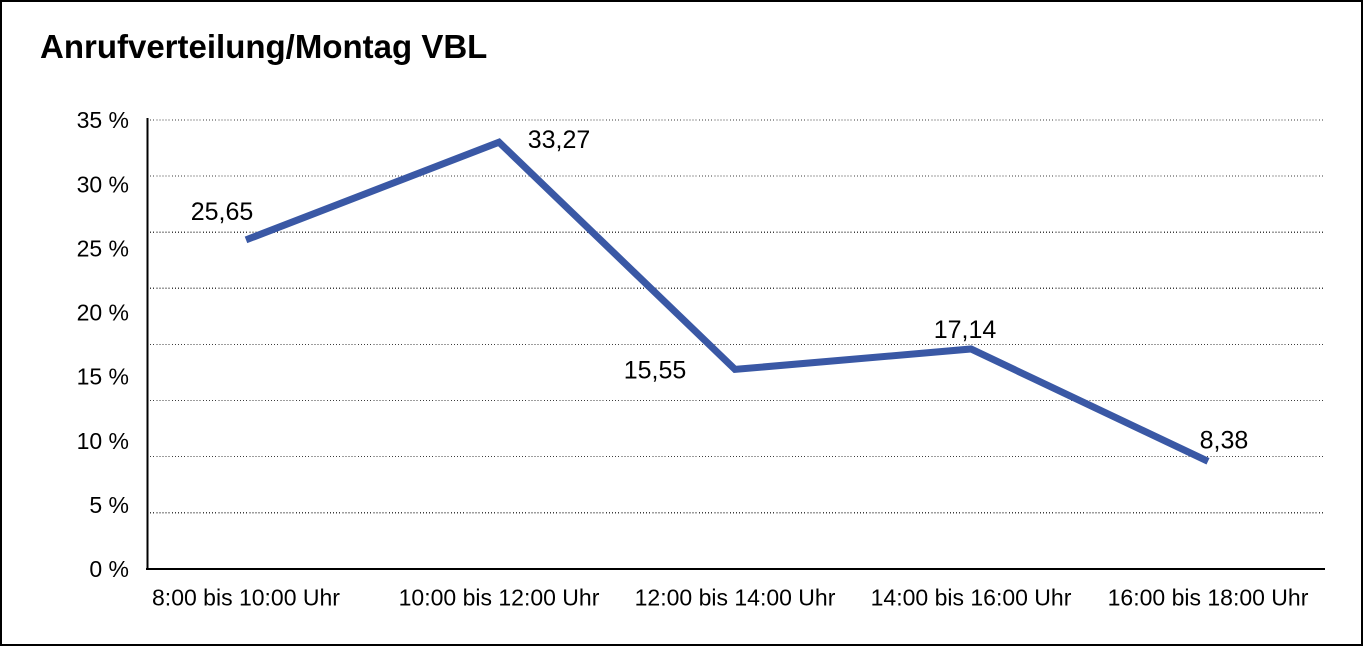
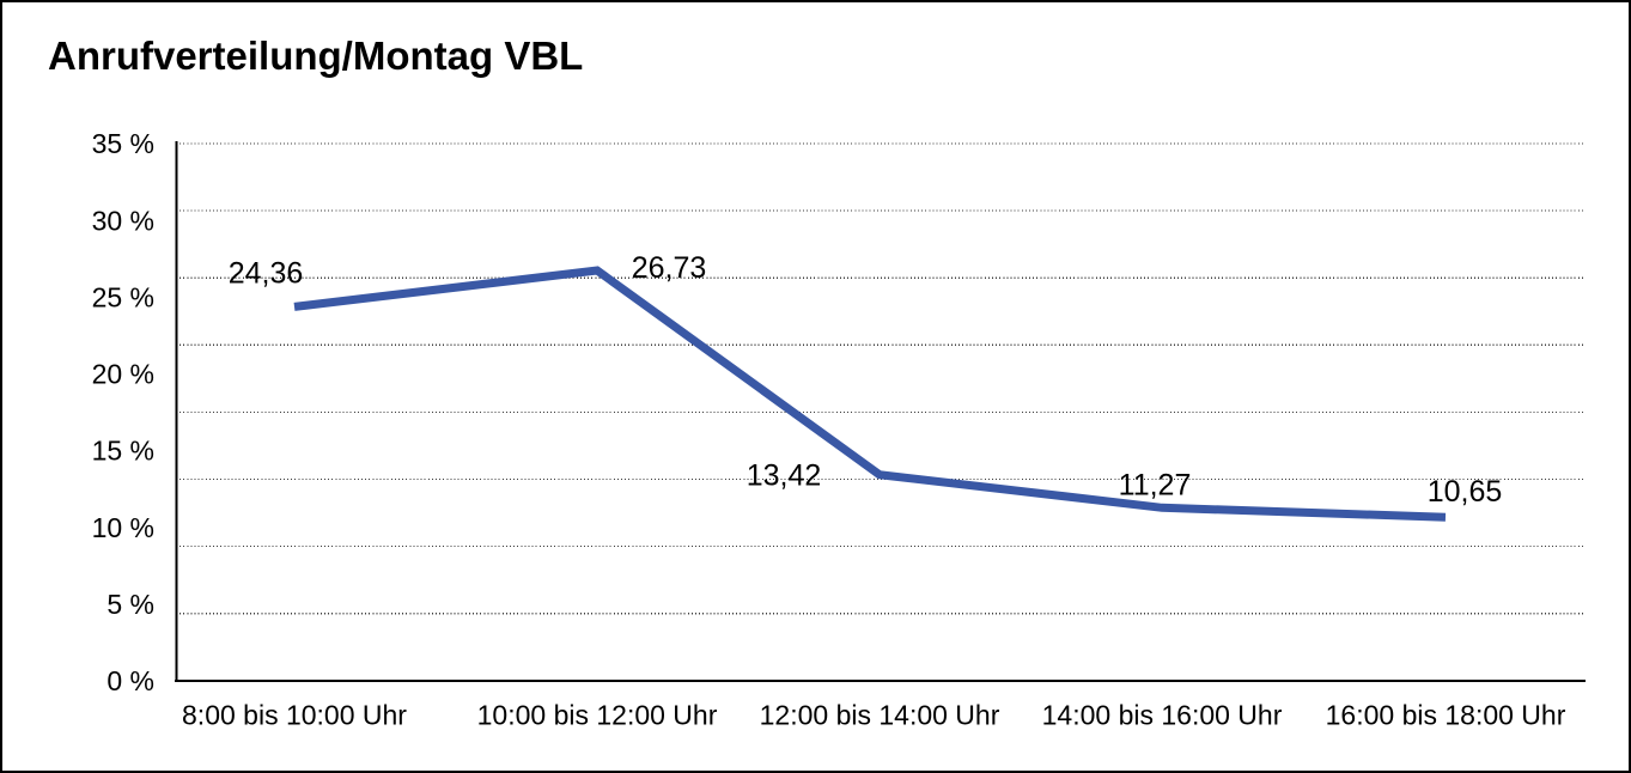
8:00 bis 10:00 Uhr: 25,65 -> 24,36
10:00 bis 12:00 Uhr: 33,27 -> 26,73
12:00 bis 14:00 Uhr: 15,55 -> 13,42
14:00 bis 16:00 Uhr: 17,14 -> 11,27
16:00 bis 18:00 Uhr: 8,38 -> 10,65
